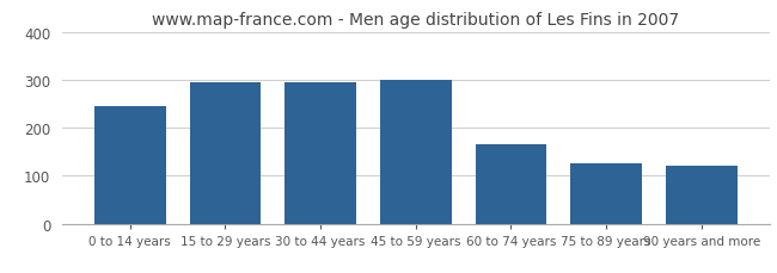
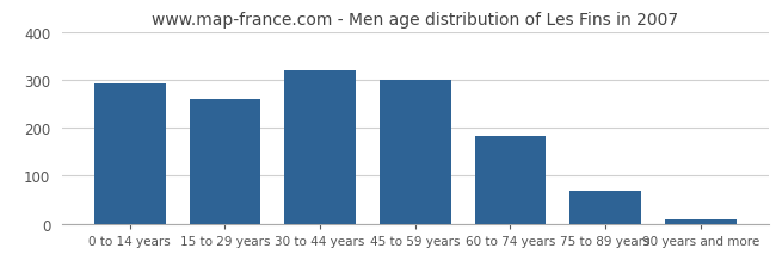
0 to 14 years: 245 -> 292
15 to 29 years: 295 -> 261
30 to 44 years: 295 -> 320
60 to 74 years: 165 -> 183
75 to 89 years: 125 -> 68
90 years and more: 120 -> 10
